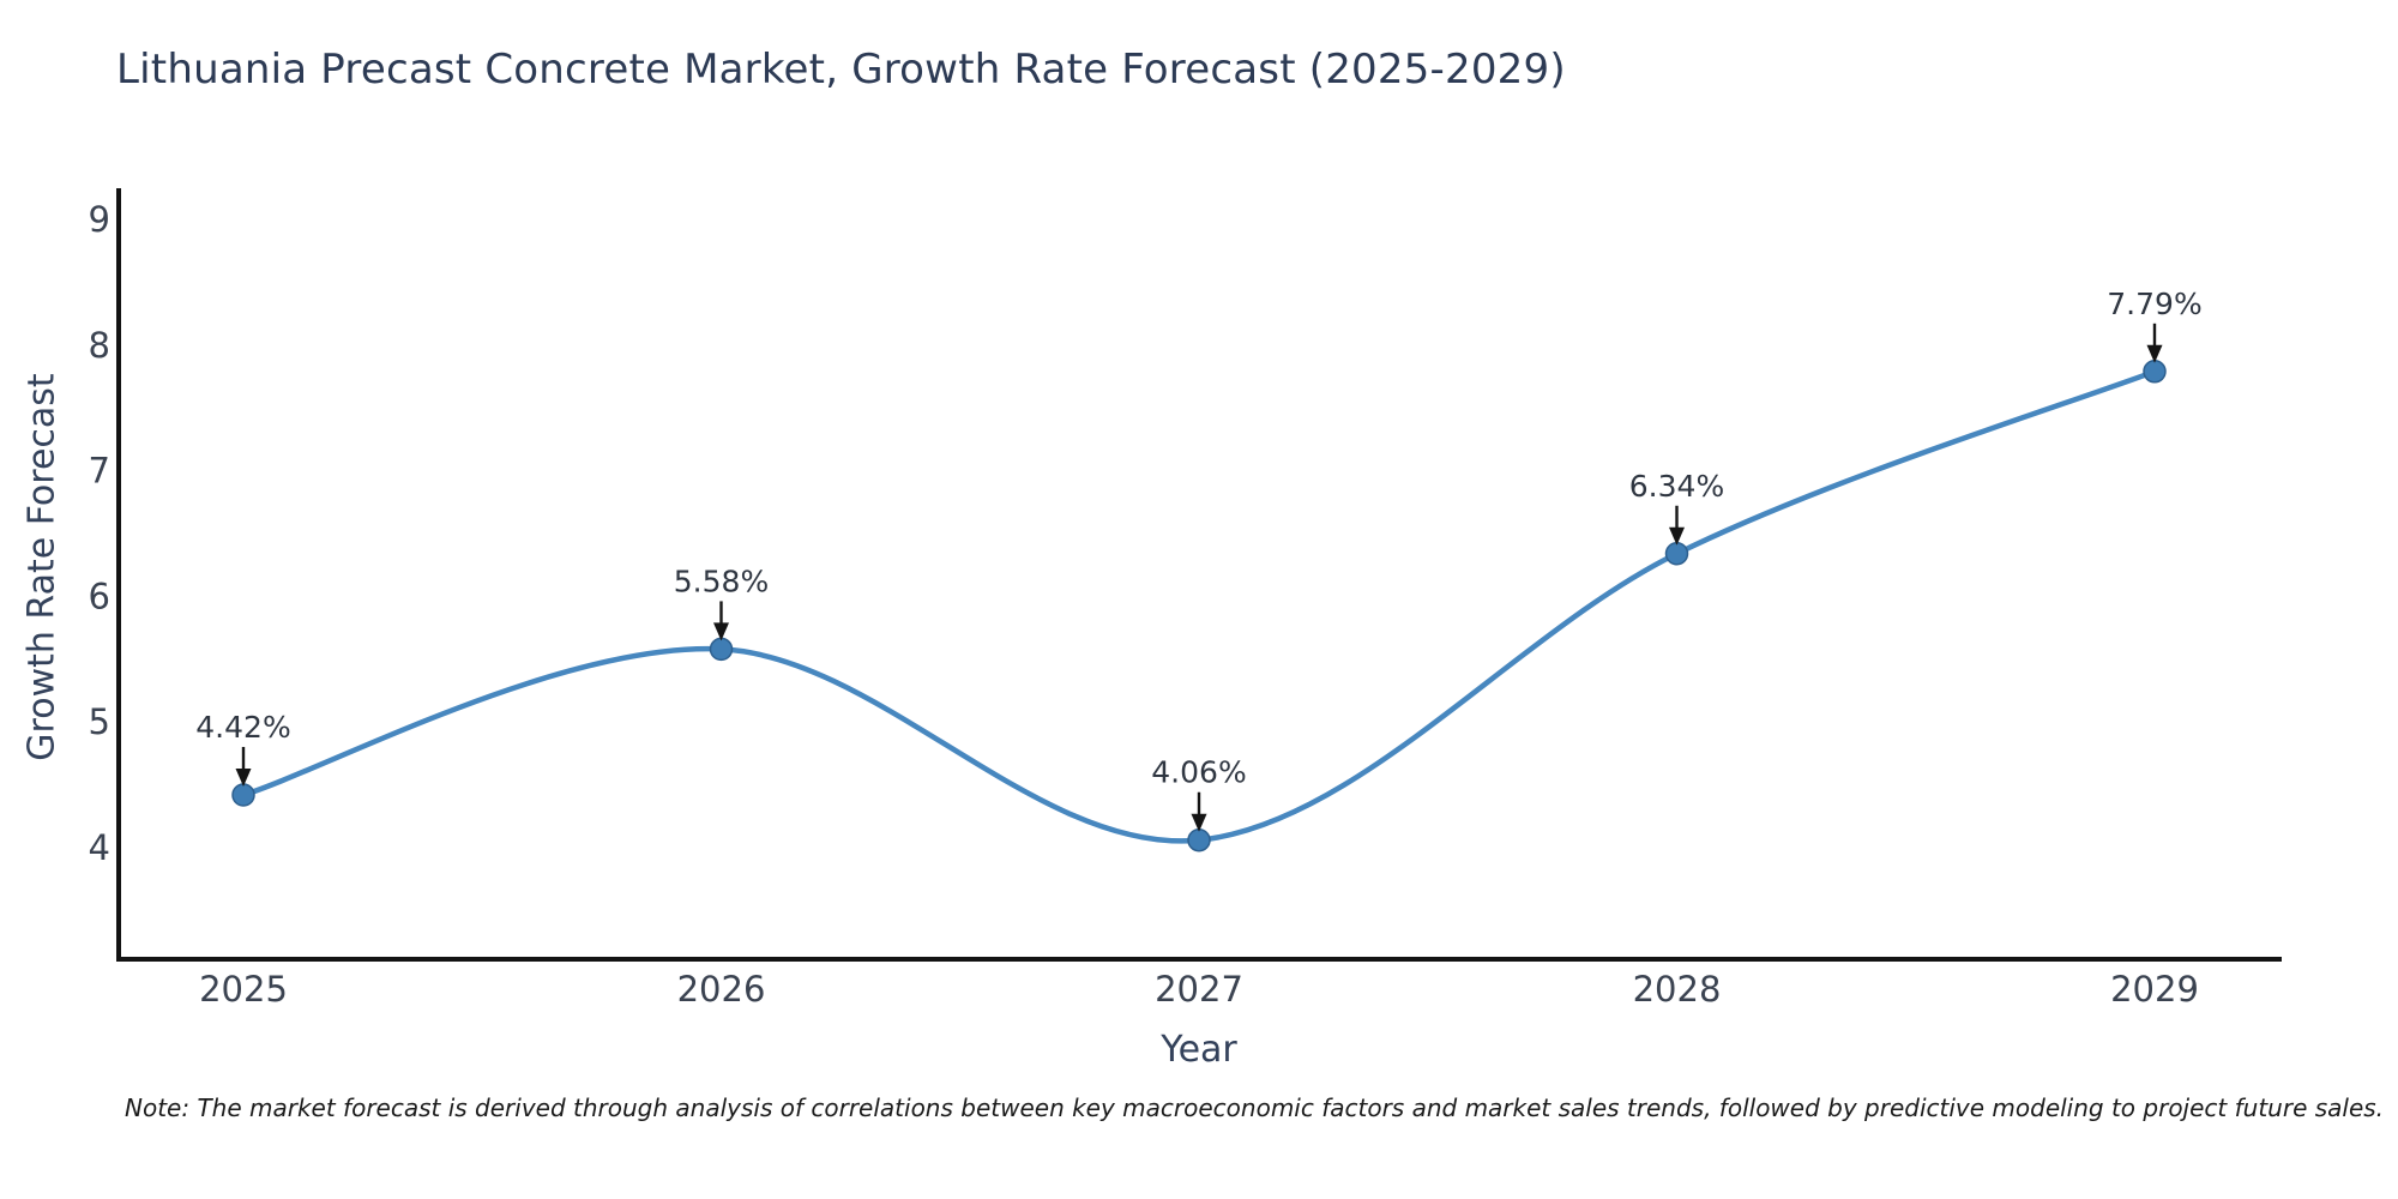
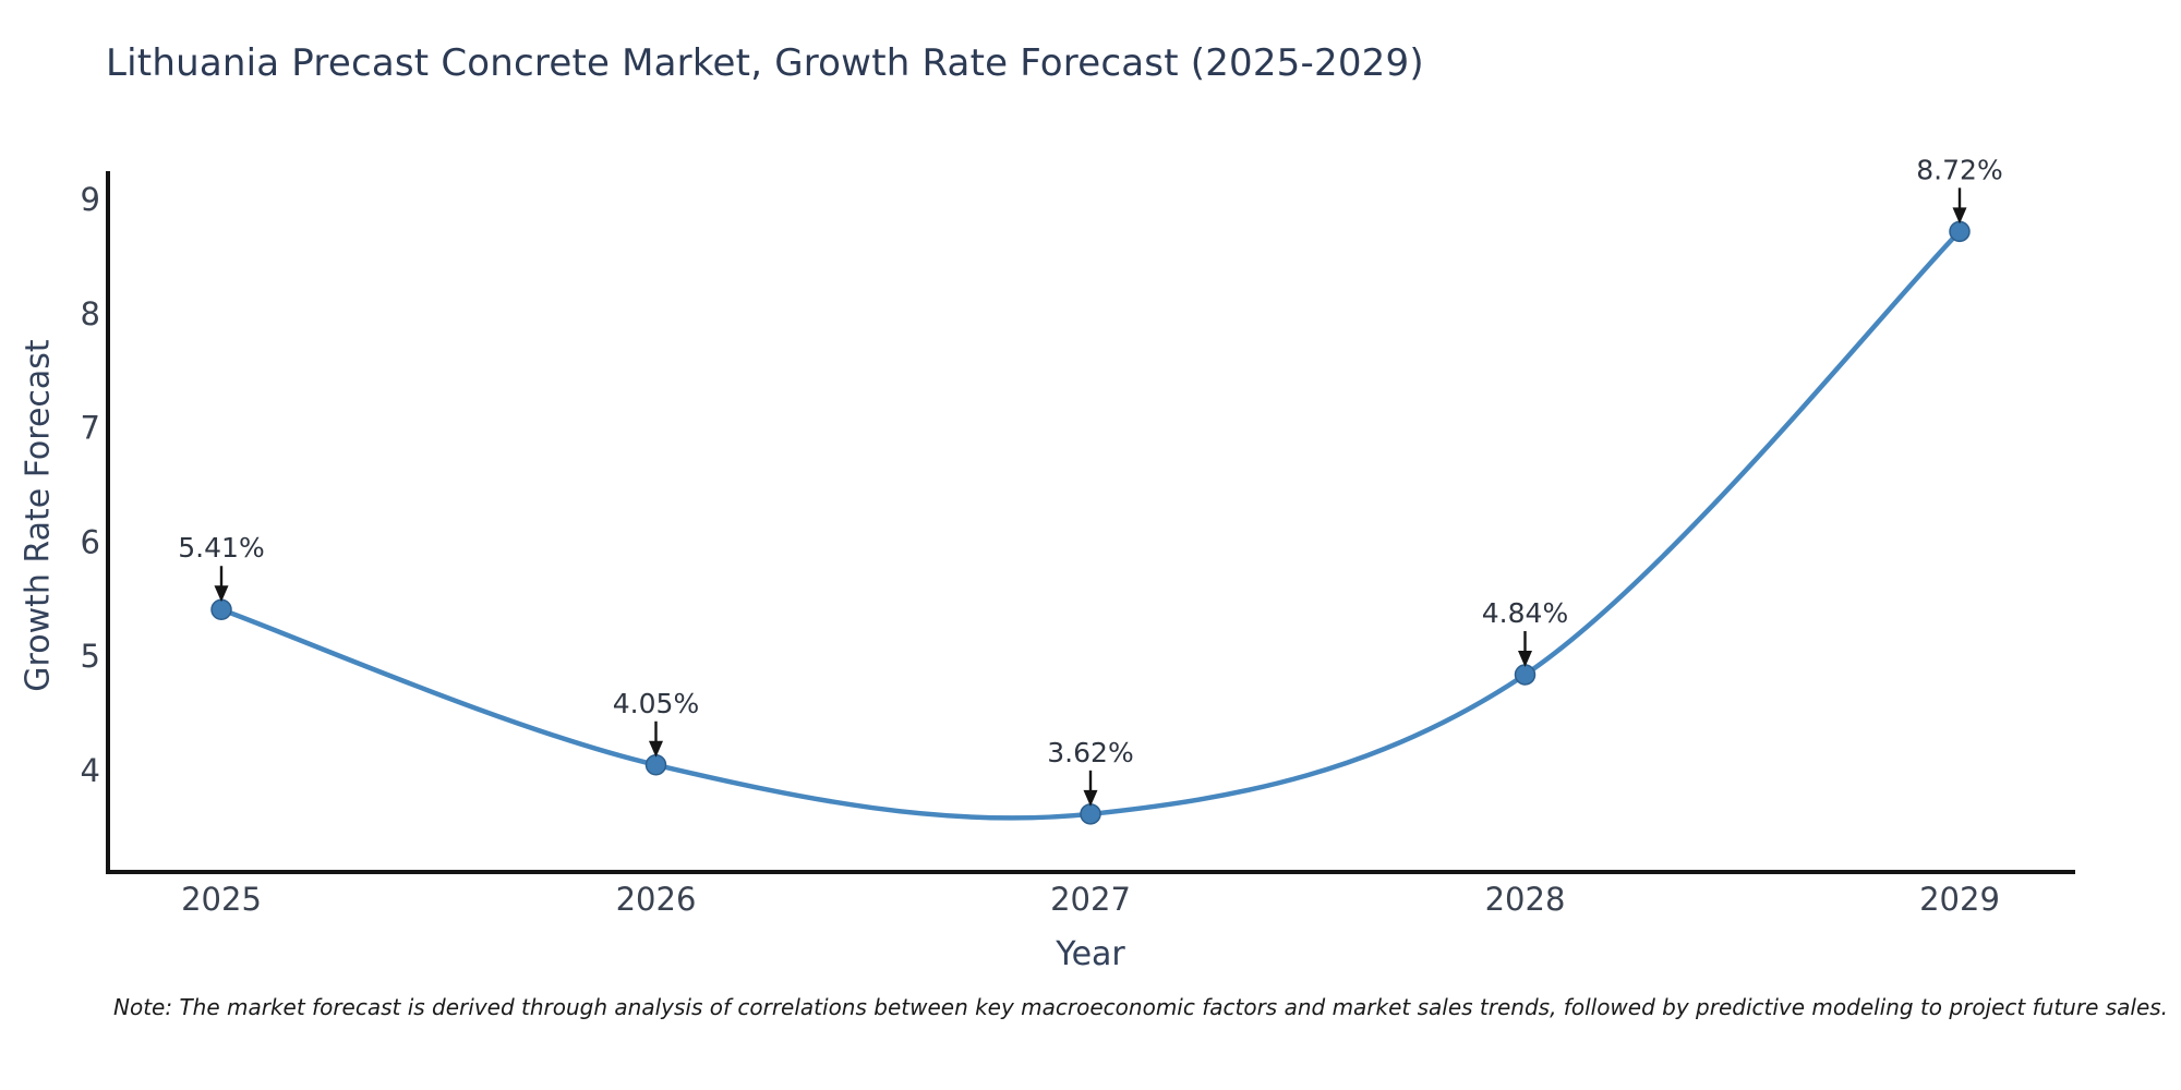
2025: 4.42% -> 5.41%
2026: 5.58% -> 4.05%
2027: 4.06% -> 3.62%
2028: 6.34% -> 4.84%
2029: 7.79% -> 8.72%
